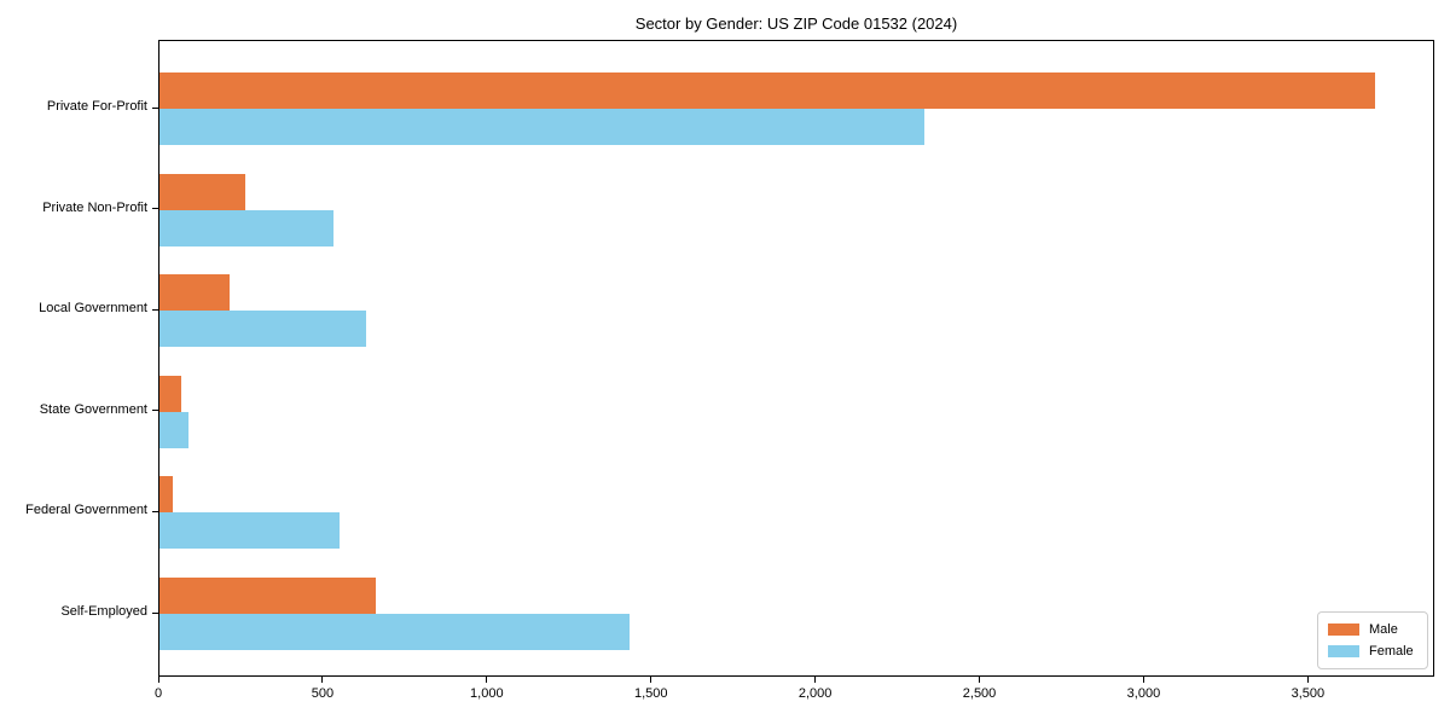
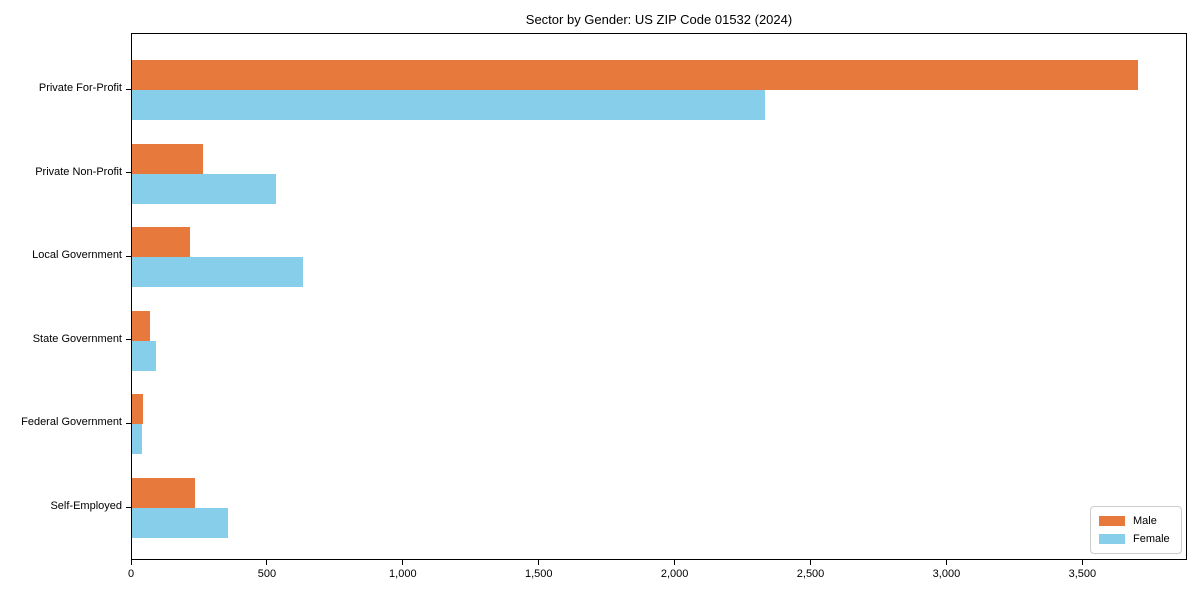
Female/Federal Government: 550 -> 40
Male/Self-Employed: 660 -> 230
Female/Self-Employed: 1430 -> 360
